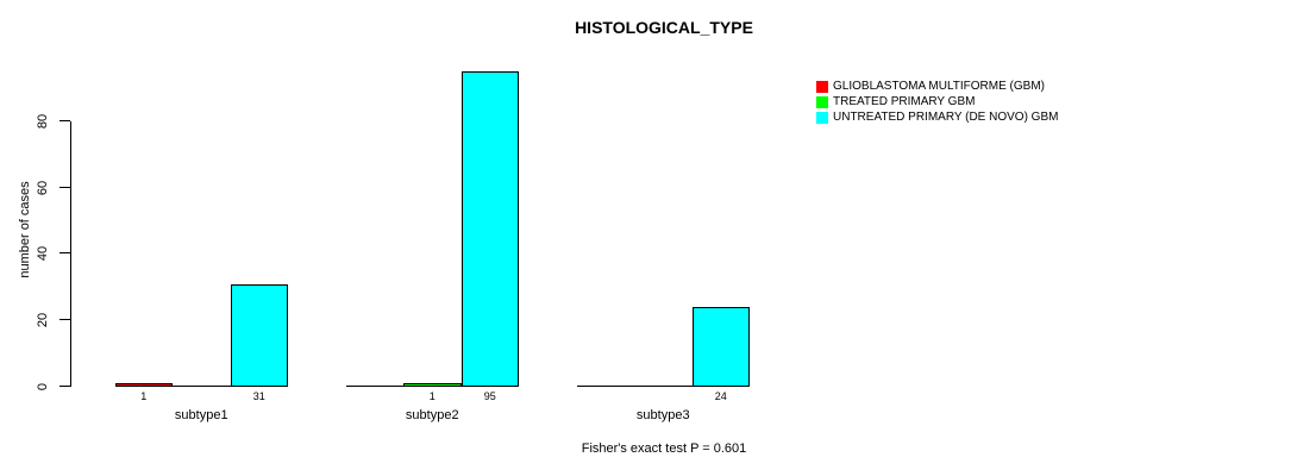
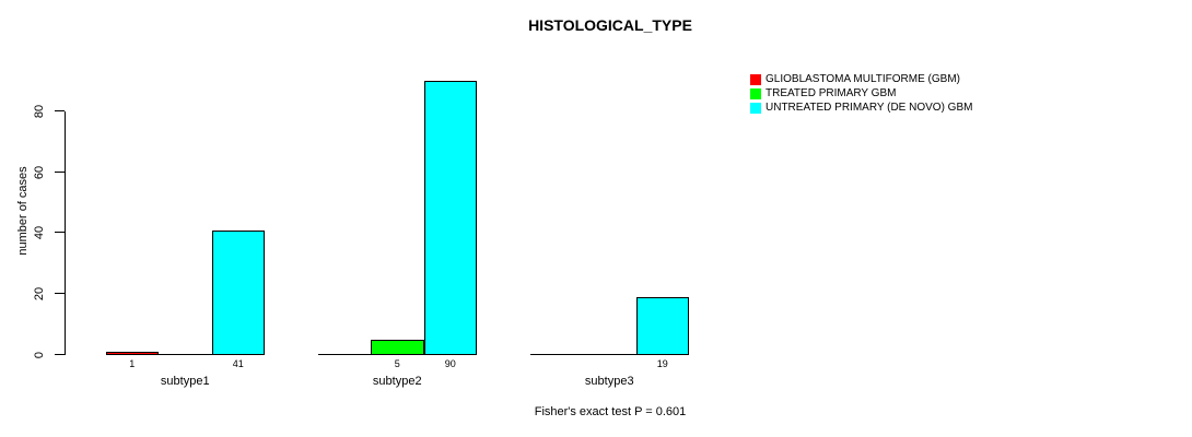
UNTREATED PRIMARY (DE NOVO) GBM/subtype1: 31 -> 41
TREATED PRIMARY GBM/subtype2: 1 -> 5
UNTREATED PRIMARY (DE NOVO) GBM/subtype2: 95 -> 90
UNTREATED PRIMARY (DE NOVO) GBM/subtype3: 24 -> 19
